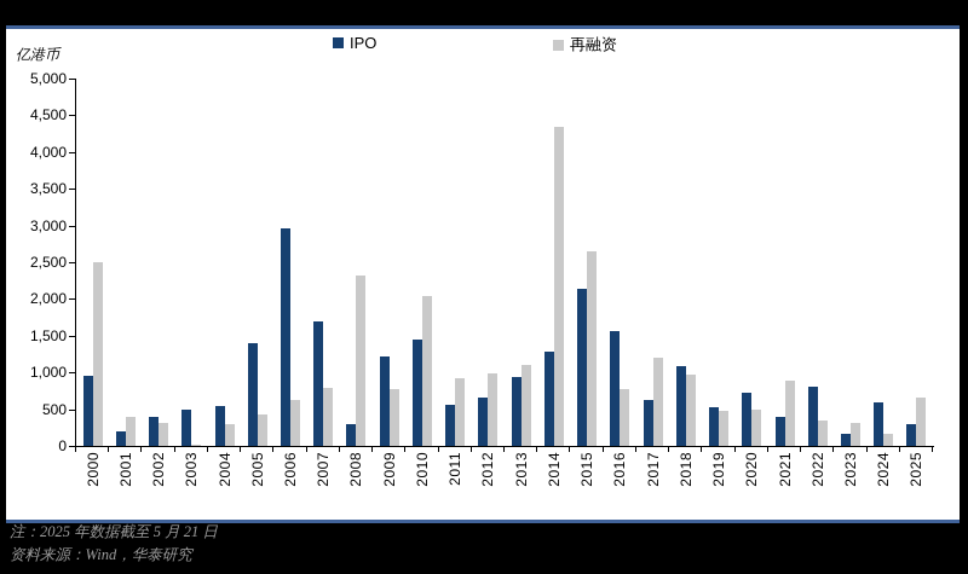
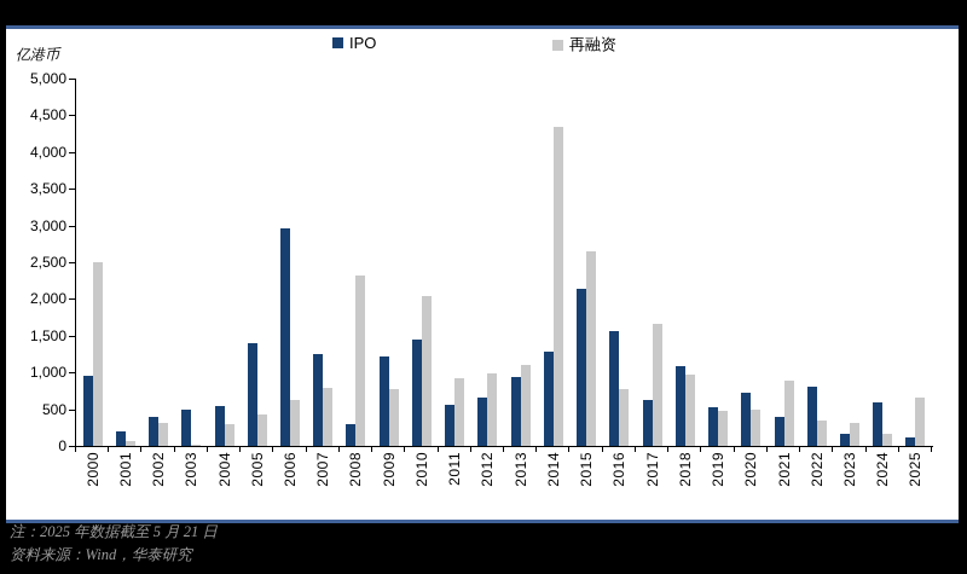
再融资/2001: 400 -> 100
IPO/2007: 1700 -> 1200
再融资/2017: 1200 -> 1700
IPO/2025: 300 -> 100
